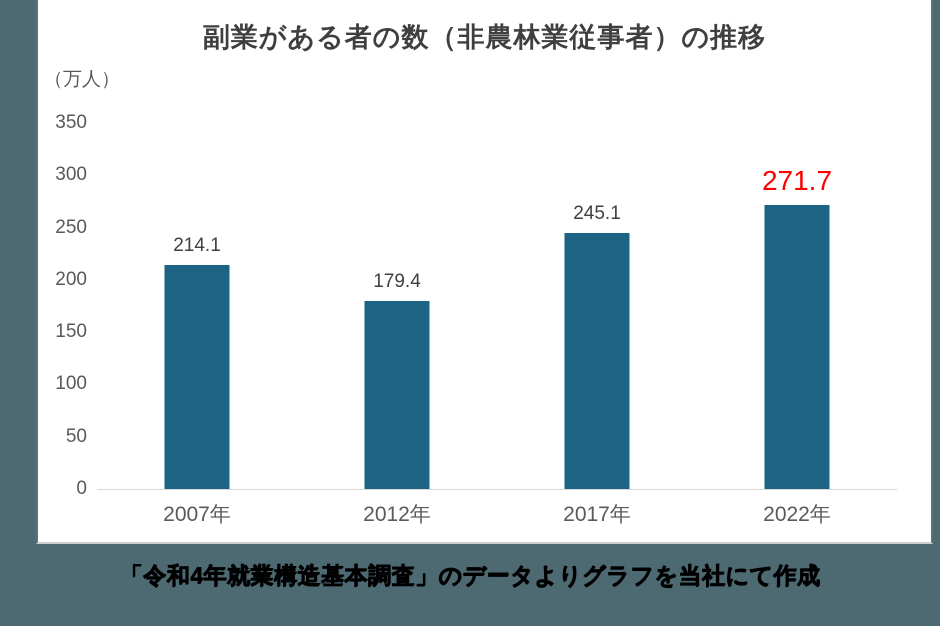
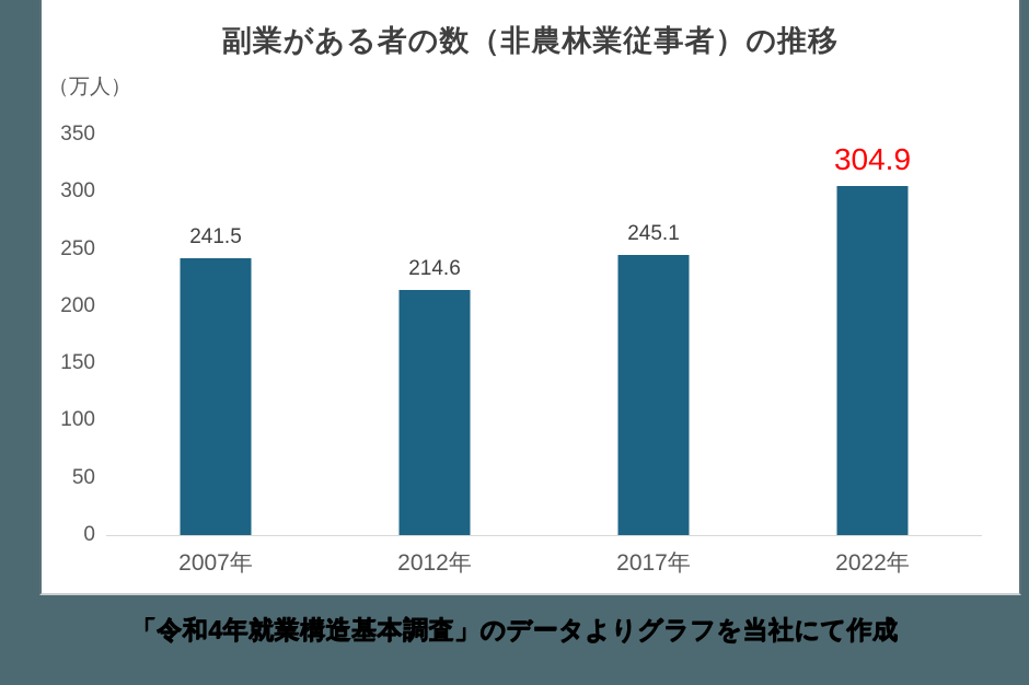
2007年: 214.1 -> 241.5
2012年: 179.4 -> 214.6
2022年: 271.7 -> 304.9
